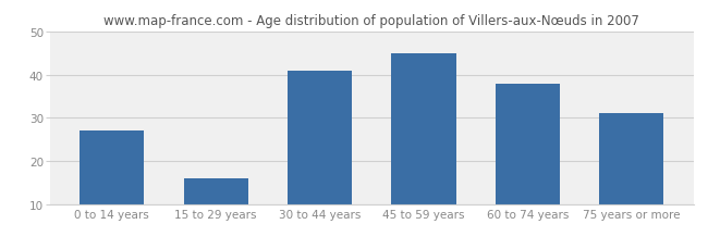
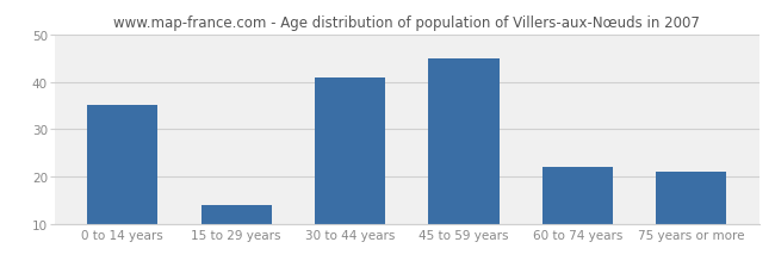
0 to 14 years: 27 -> 35
15 to 29 years: 16 -> 14
60 to 74 years: 38 -> 22
75 years or more: 31 -> 21
